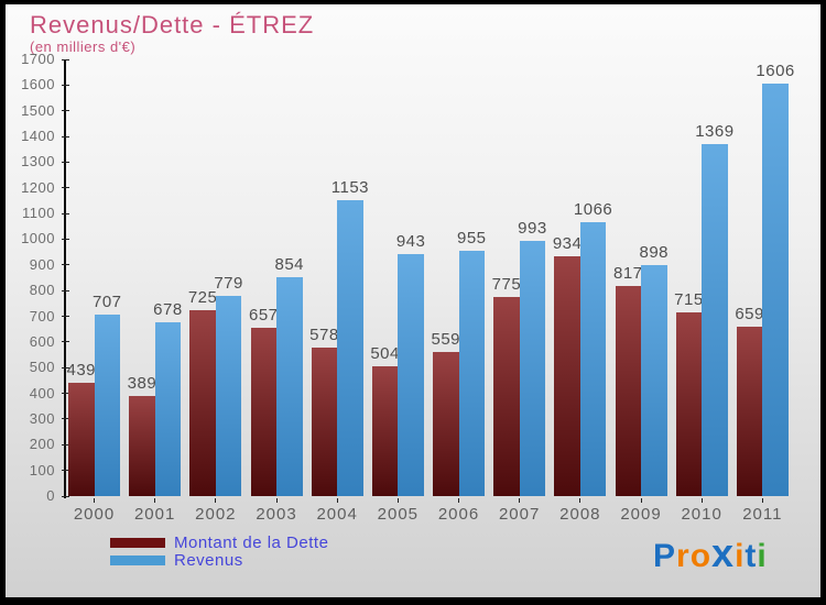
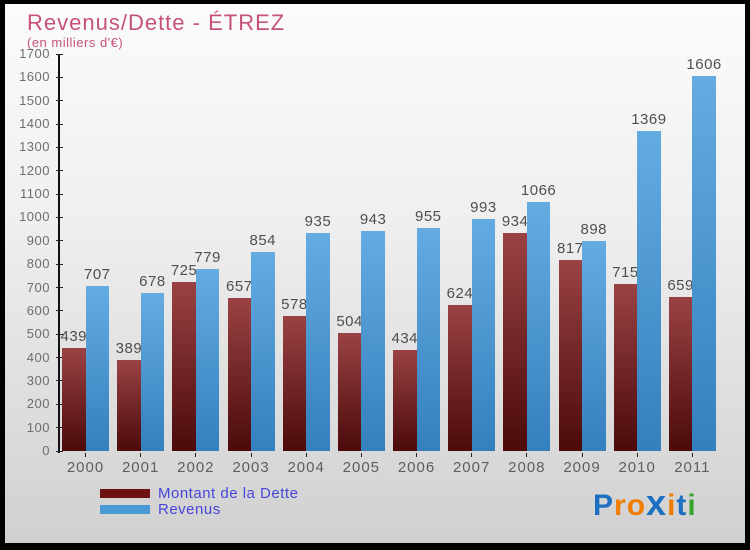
Revenus/2004: 1153 -> 935
Montant de la Dette/2006: 559 -> 434
Montant de la Dette/2007: 775 -> 624
